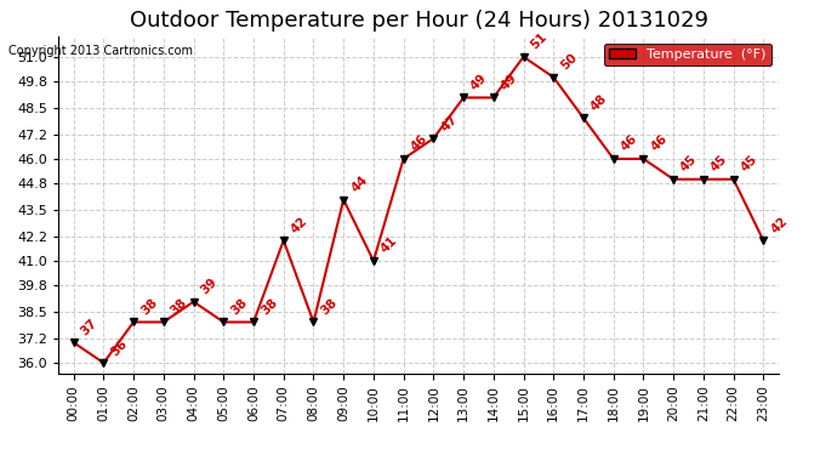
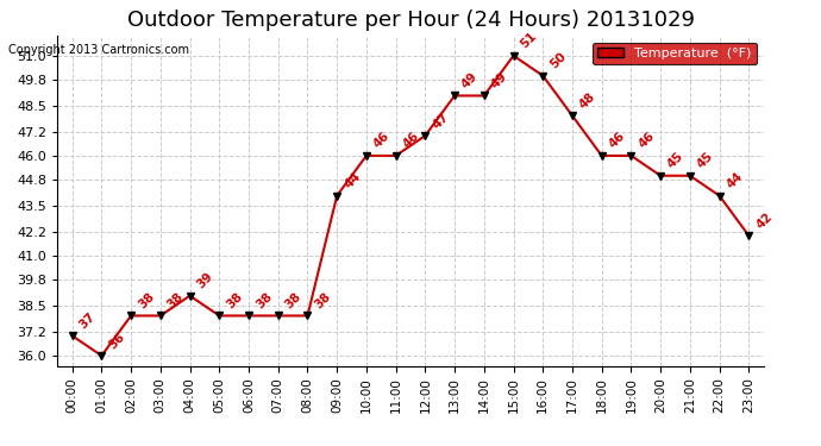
07:00: 42 -> 38
10:00: 41 -> 46
22:00: 45 -> 44
